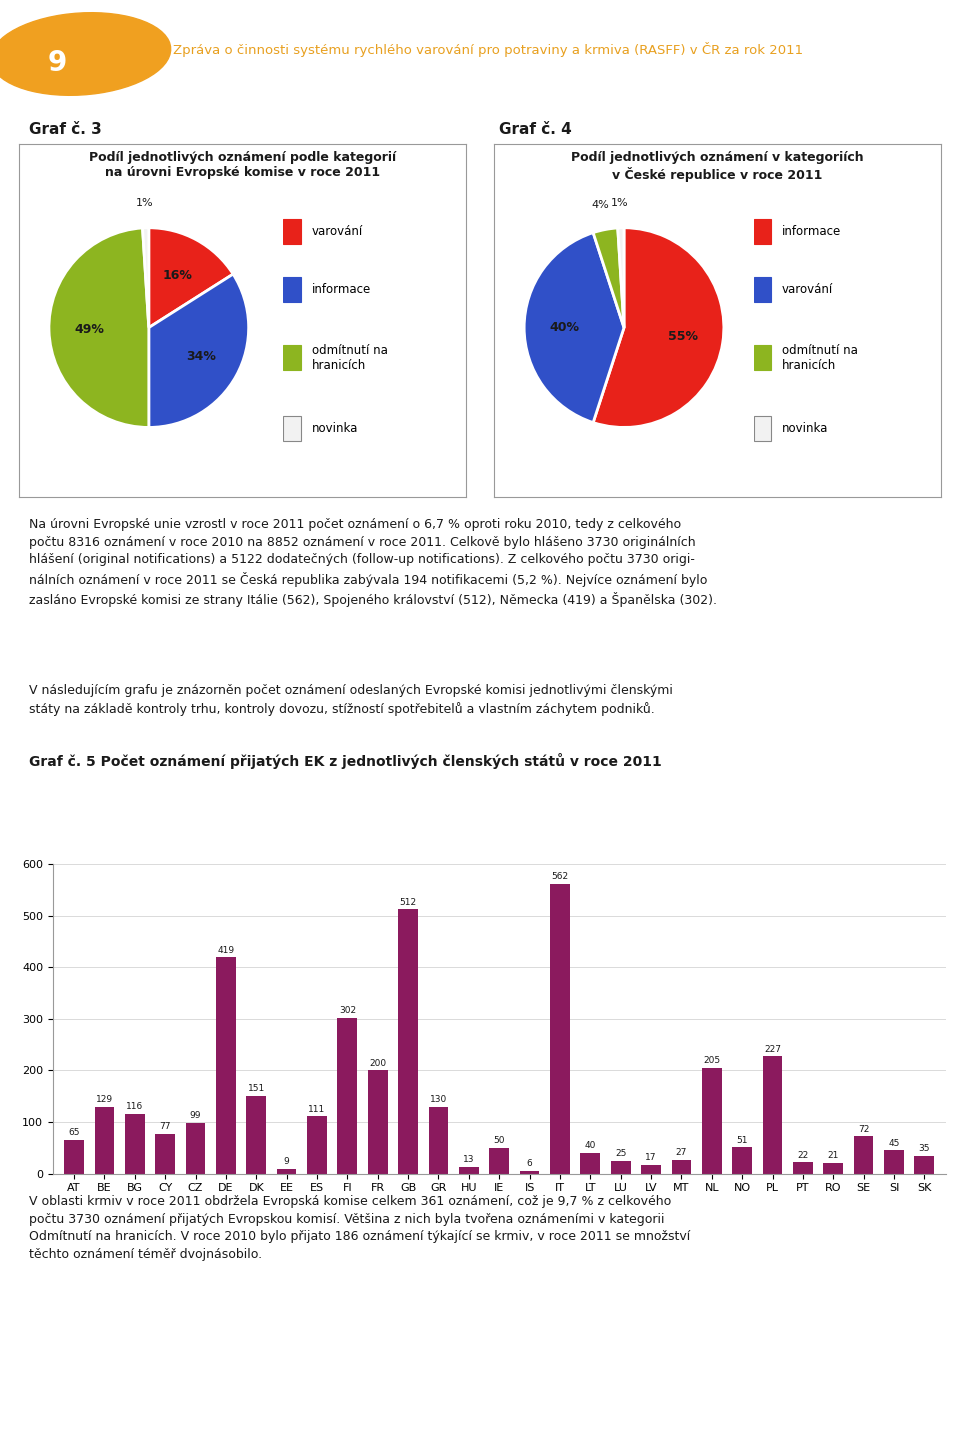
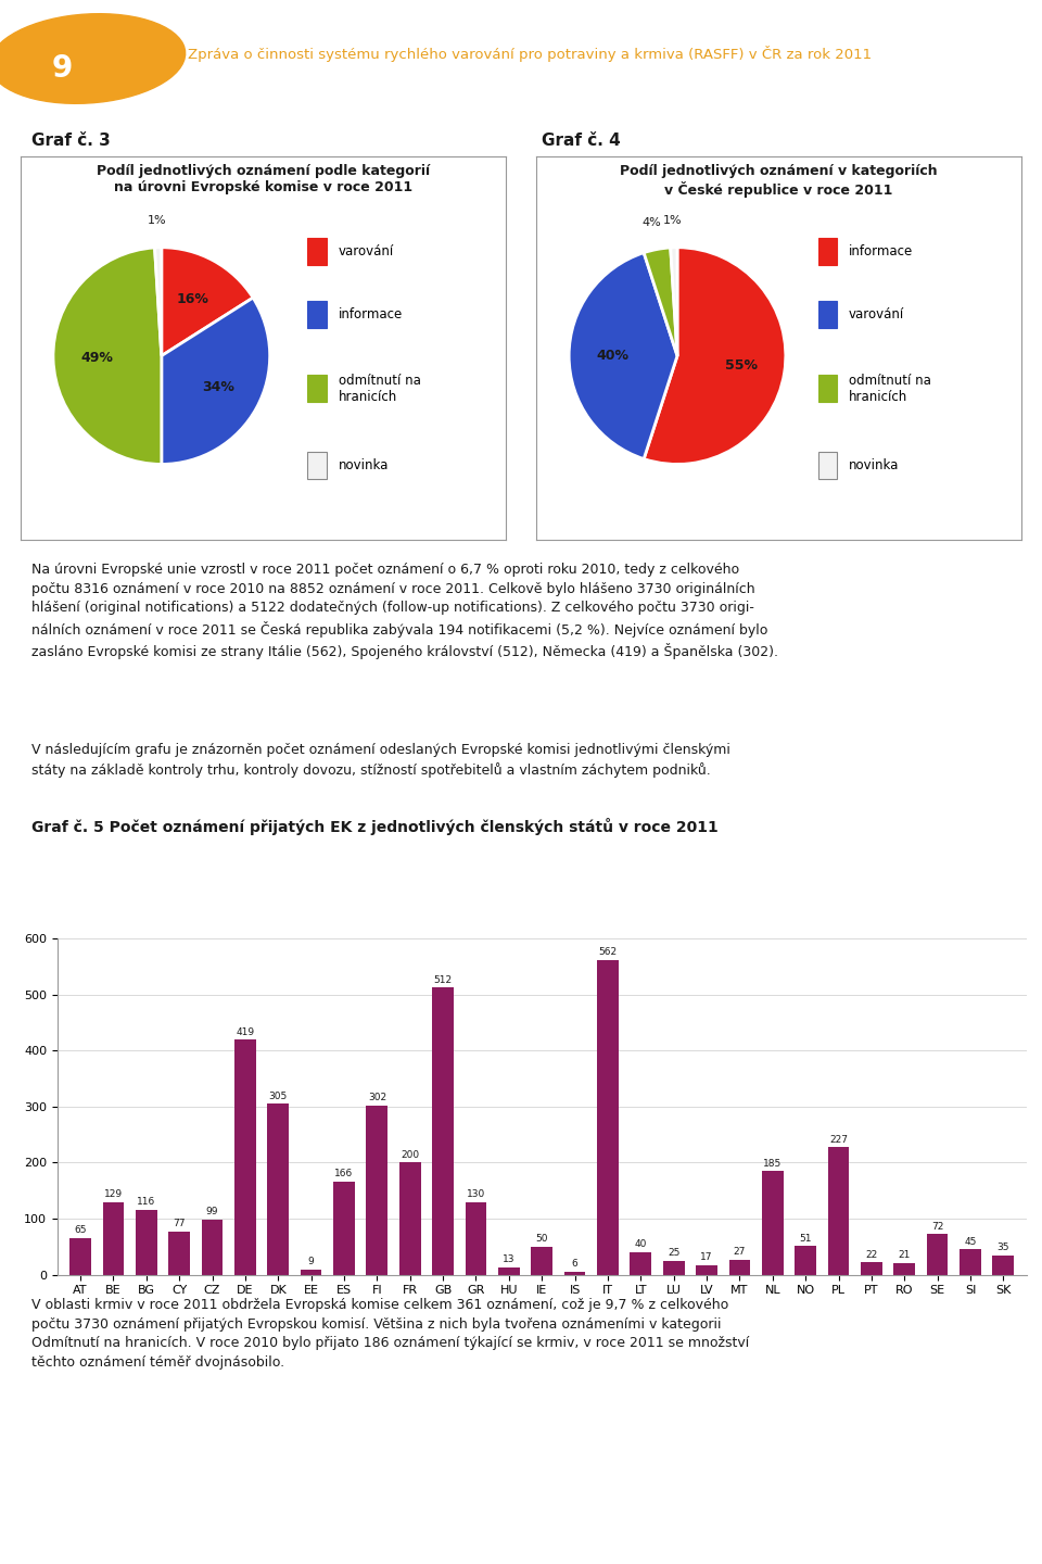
DK: 151 -> 305
ES: 111 -> 166
NL: 205 -> 185
